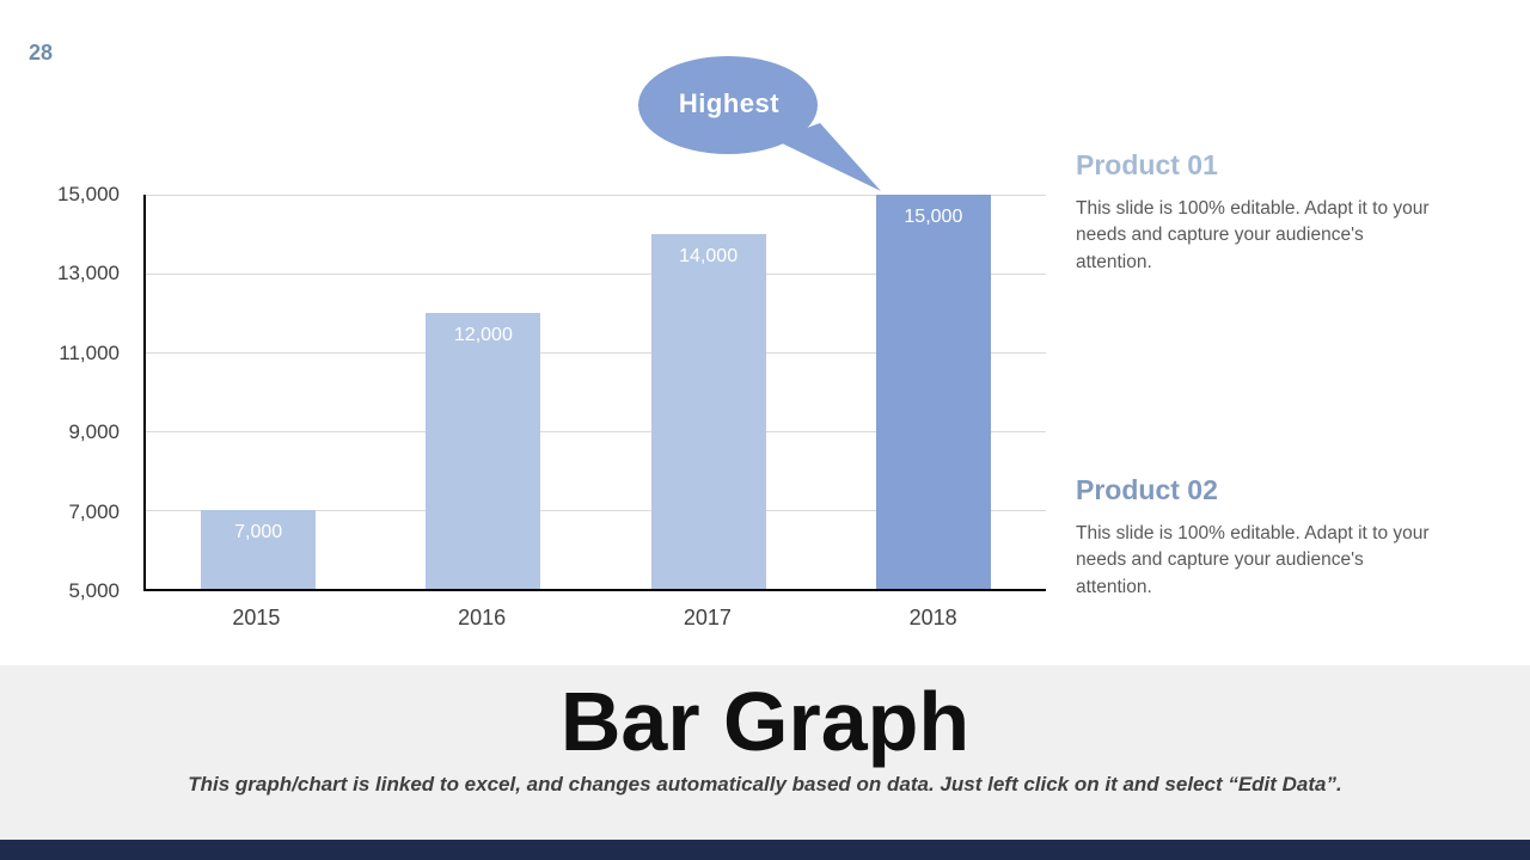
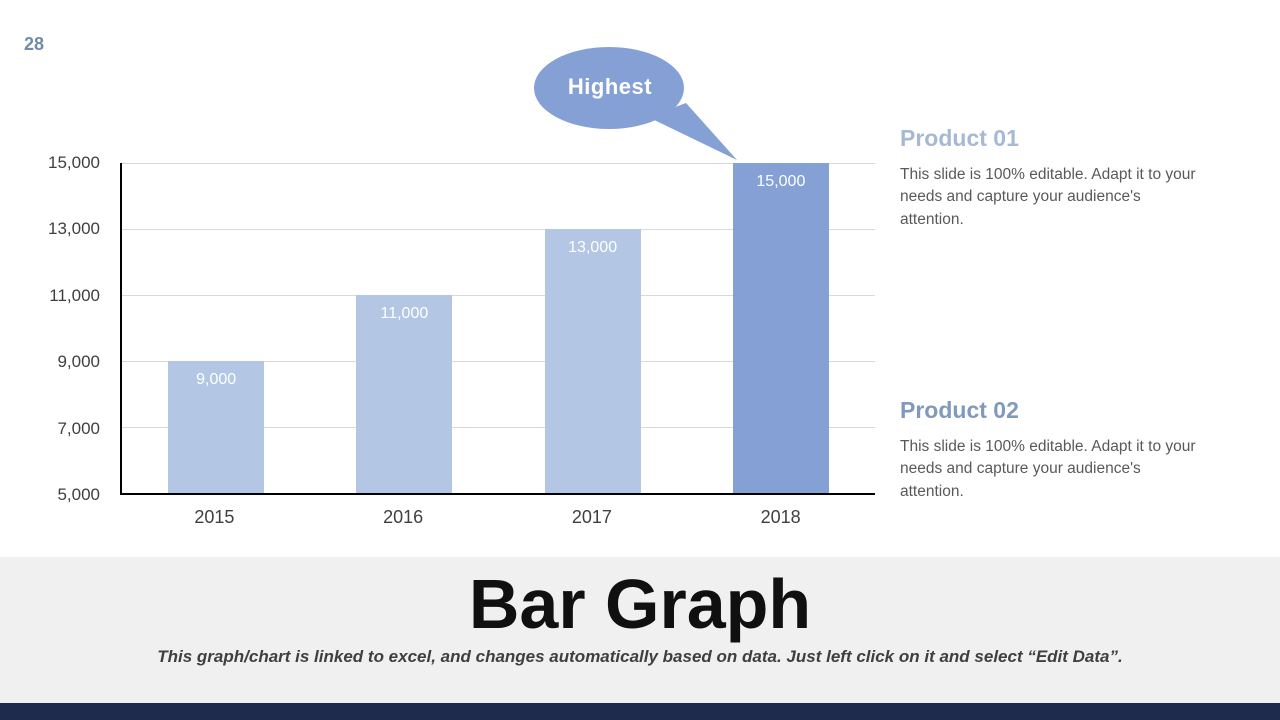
2015: 7,000 -> 9,000
2016: 12,000 -> 11,000
2017: 14,000 -> 13,000
